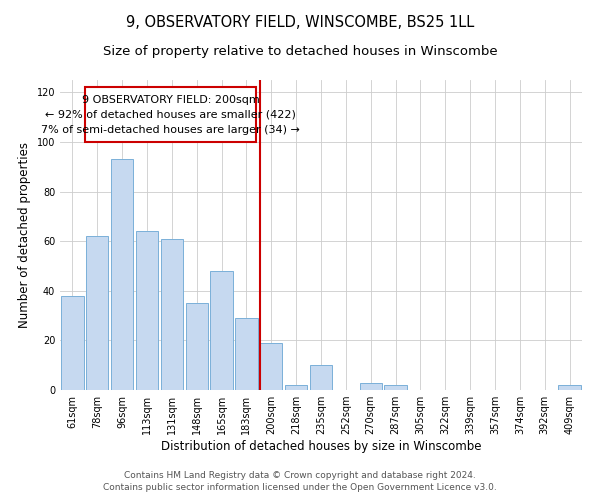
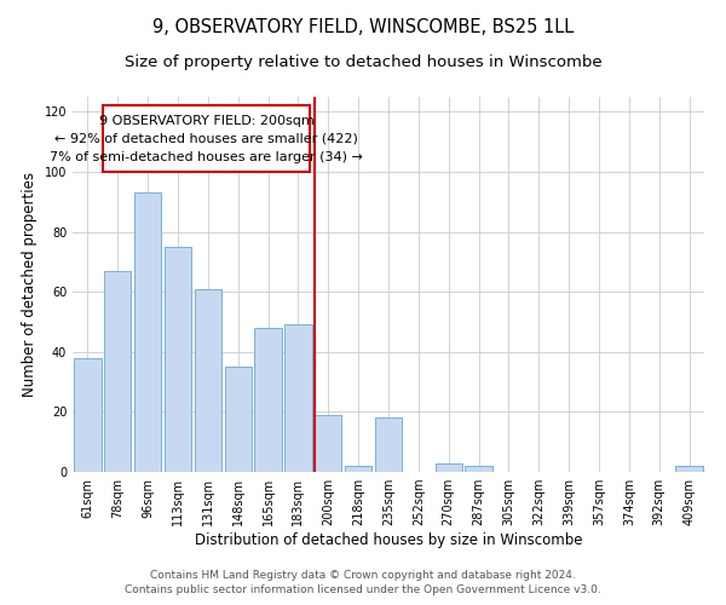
78sqm: 62 -> 67
113sqm: 64 -> 75
183sqm: 29 -> 49
235sqm: 10 -> 18
